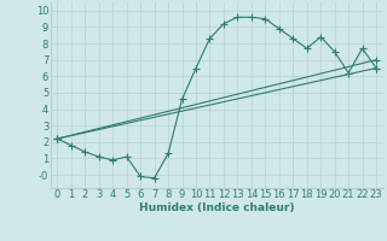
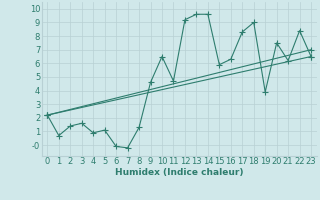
1: 1.8 -> 0.7
3: 1.1 -> 1.6
11: 8.3 -> 4.7
15: 9.5 -> 5.9
16: 8.9 -> 6.3
18: 7.7 -> 9.0
19: 8.4 -> 3.9
22: 7.7 -> 8.4
